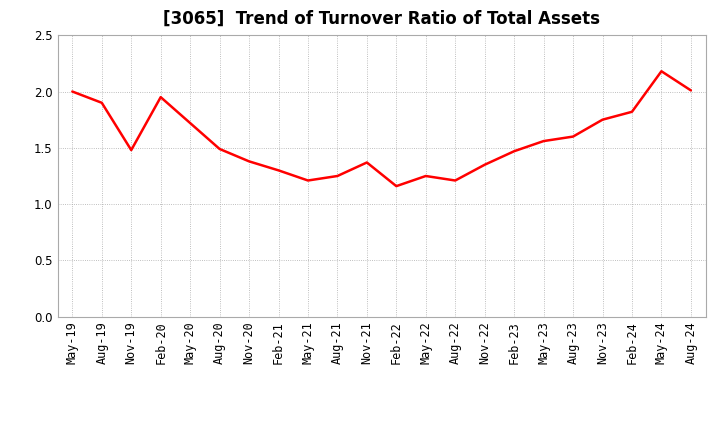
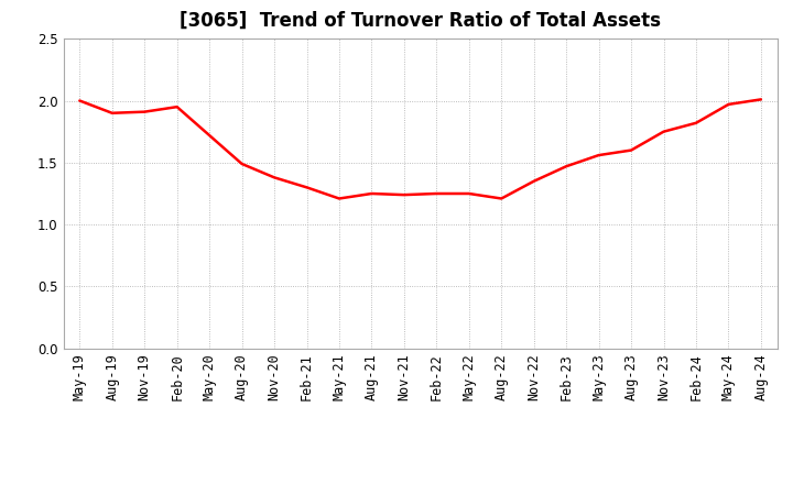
Nov-19: 1.48 -> 1.91
Nov-21: 1.37 -> 1.24
Feb-22: 1.16 -> 1.25
May-24: 2.18 -> 1.97
